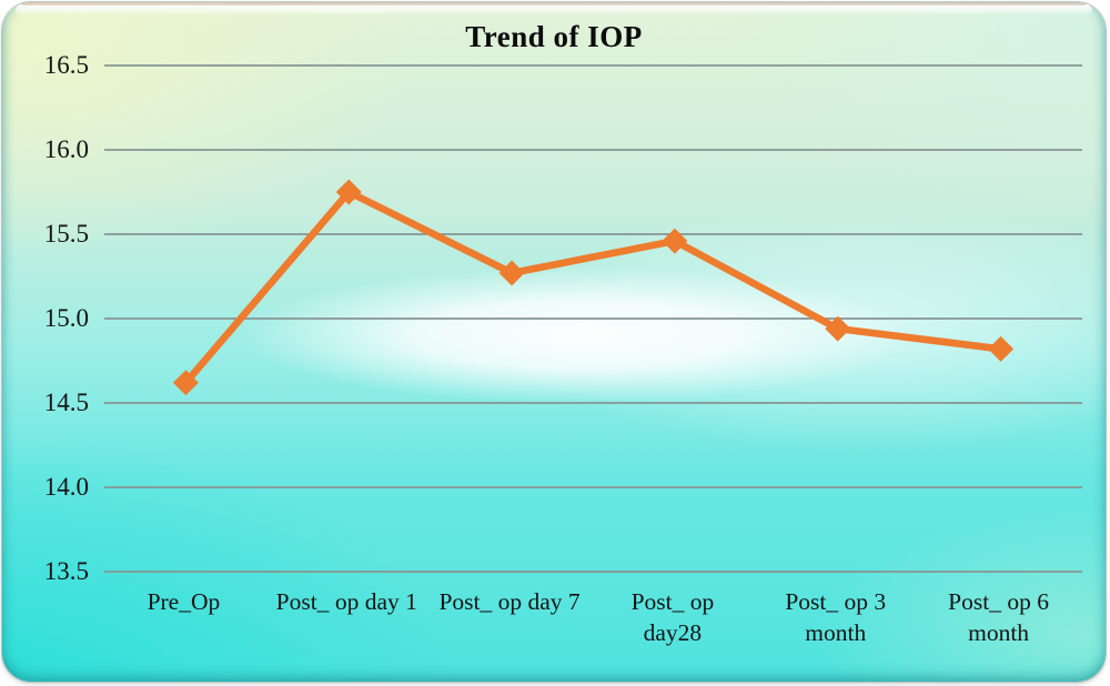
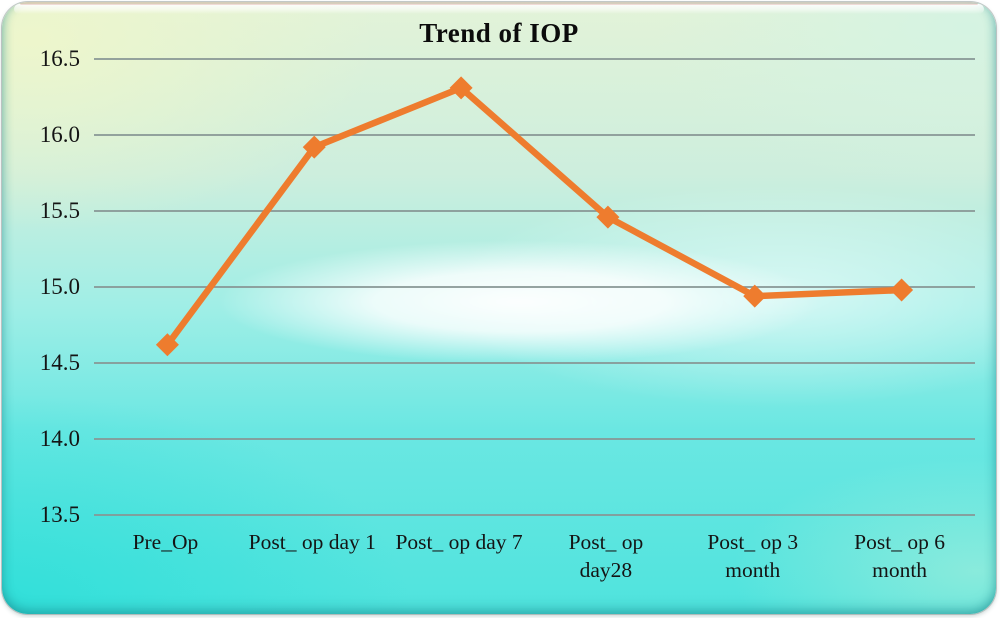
Post_ op day 1: 15.75 -> 15.92
Post_ op day 7: 15.27 -> 16.31
Post_ op 6 month: 14.82 -> 14.98
